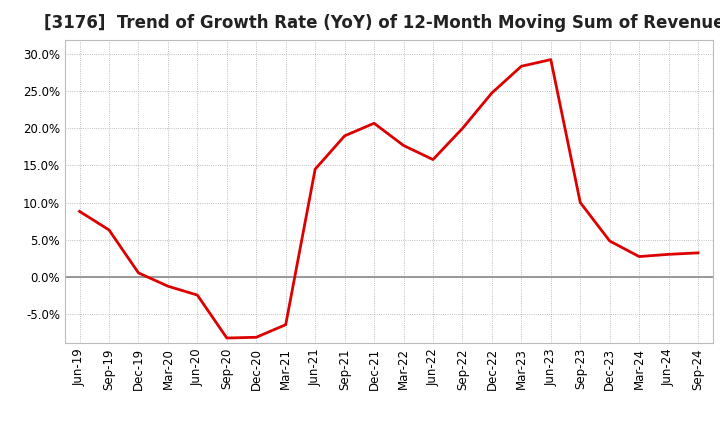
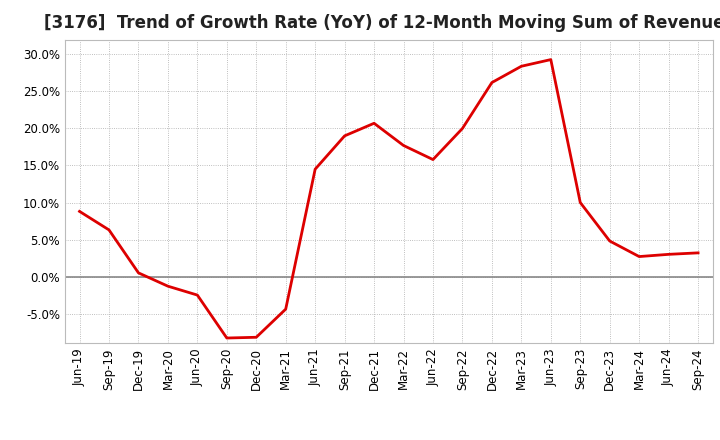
Mar-21: -6.5% -> -4.4%
Dec-22: 24.8% -> 26.2%
